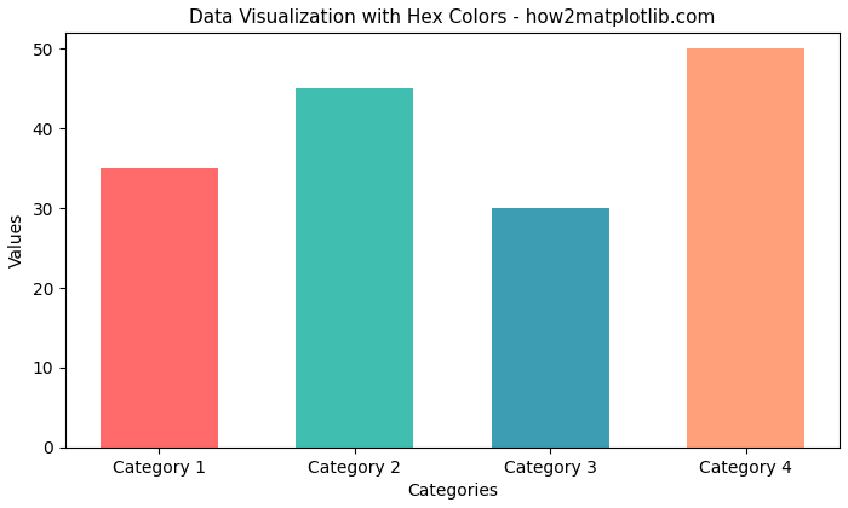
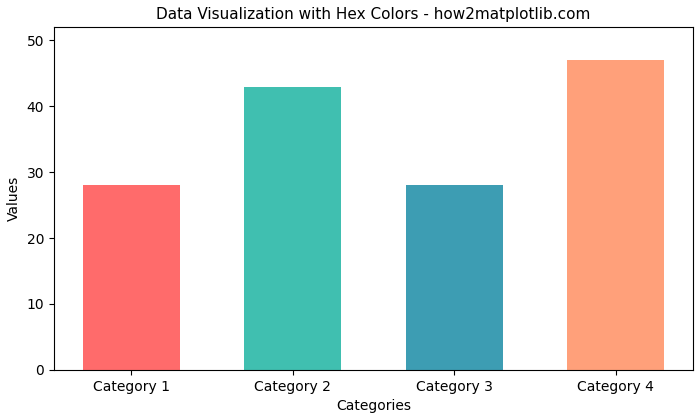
Category 1: 35 -> 28
Category 2: 45 -> 43
Category 3: 30 -> 28
Category 4: 50 -> 47
